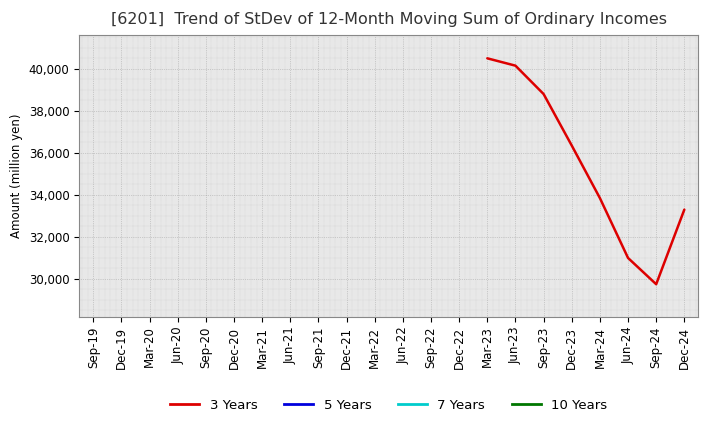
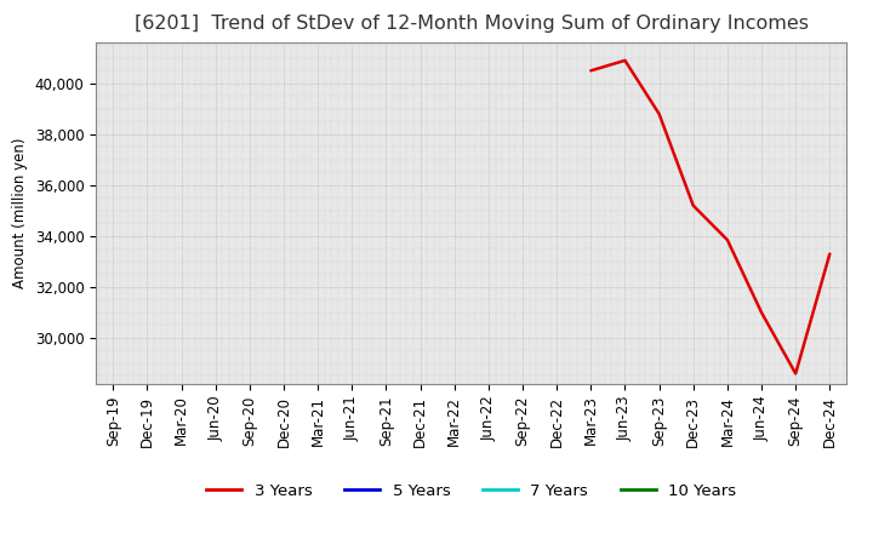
Jun-23: 40,150 -> 40,900
Dec-23: 36,350 -> 35,200
Sep-24: 29,750 -> 28,600
